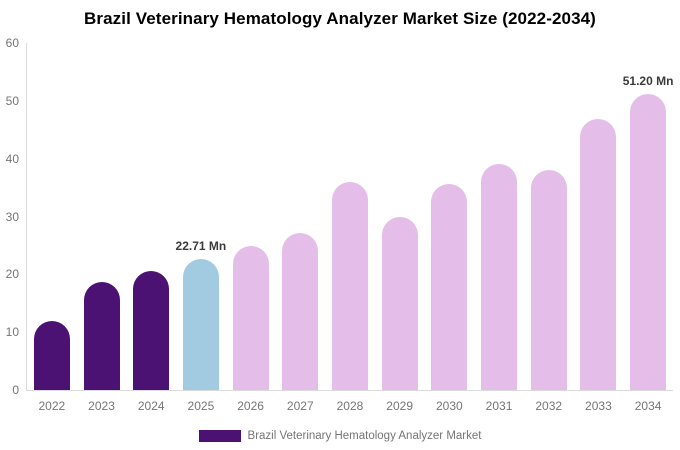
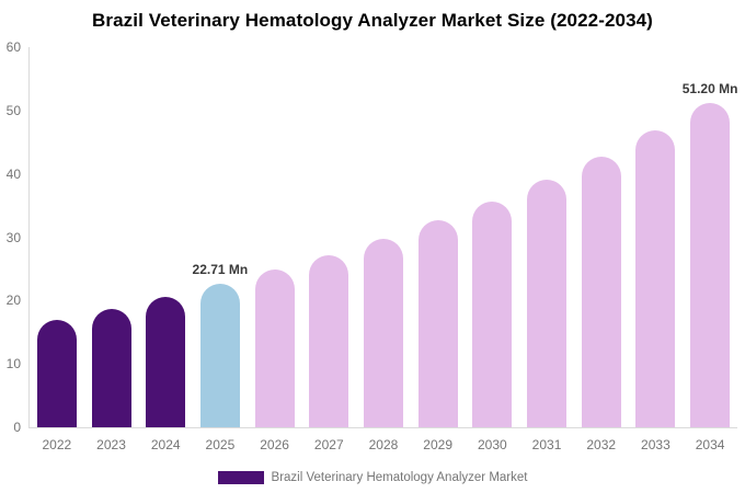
2022: 12 -> 17
2028: 36 -> 30
2029: 30 -> 33
2032: 38 -> 43
